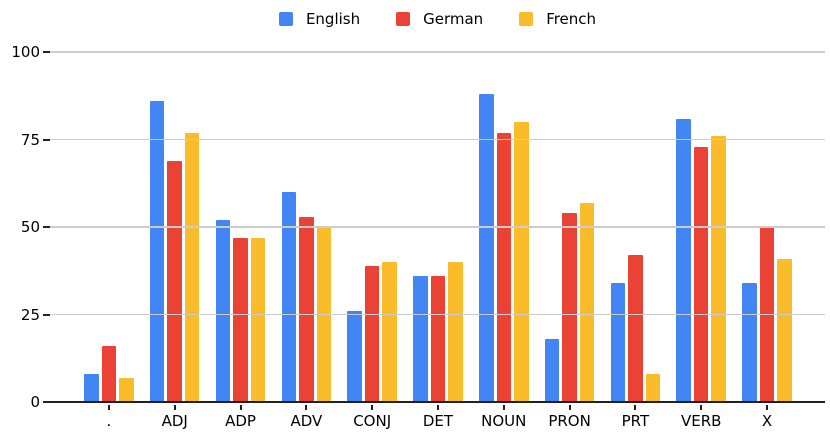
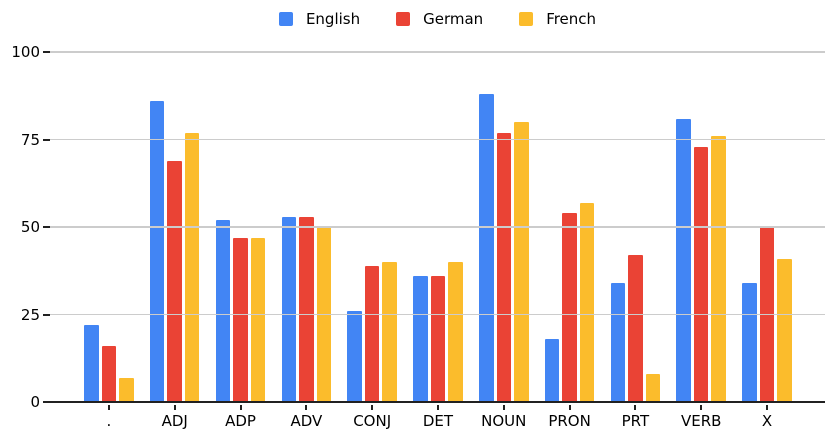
English/.: 8 -> 22
English/ADV: 60 -> 53
